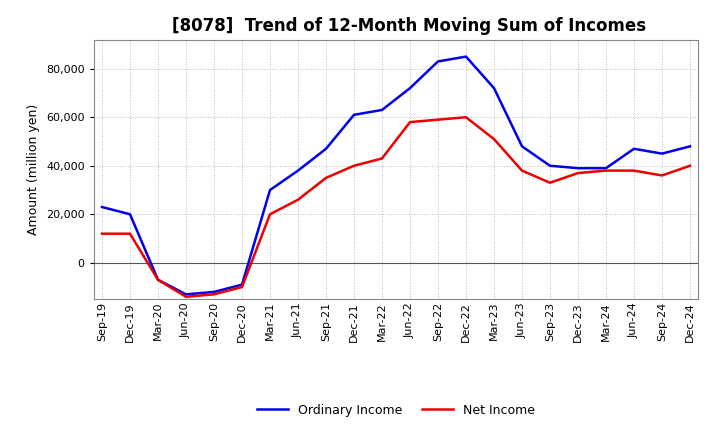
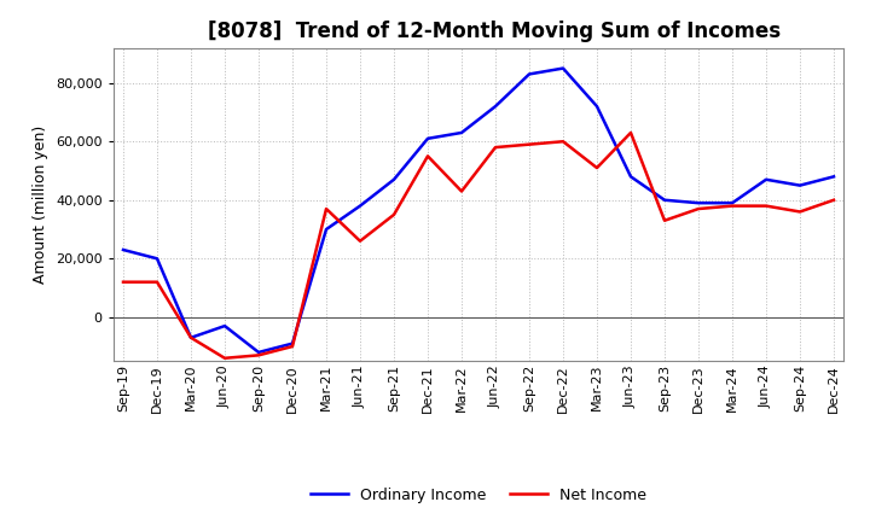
Ordinary Income/Jun-20: -13,000 -> -3,000
Net Income/Mar-21: 20,000 -> 37,000
Net Income/Dec-21: 40,000 -> 55,000
Net Income/Jun-23: 38,000 -> 63,000
